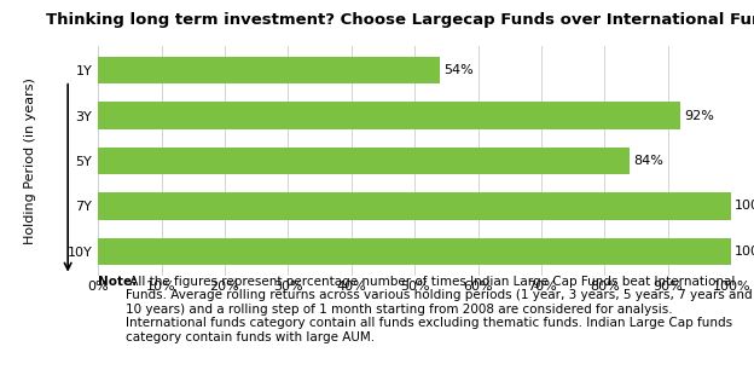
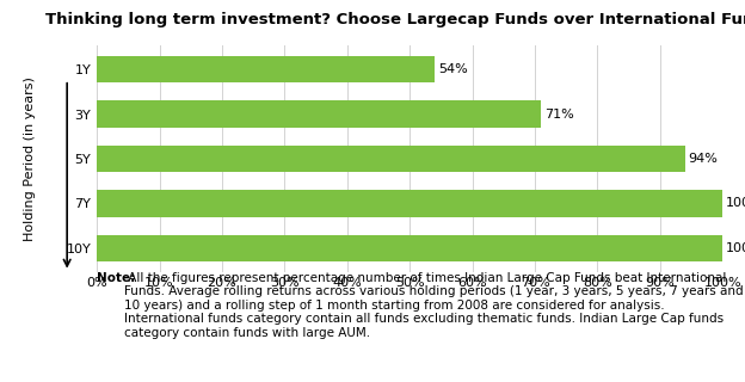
3Y: 92% -> 71%
5Y: 84% -> 94%
